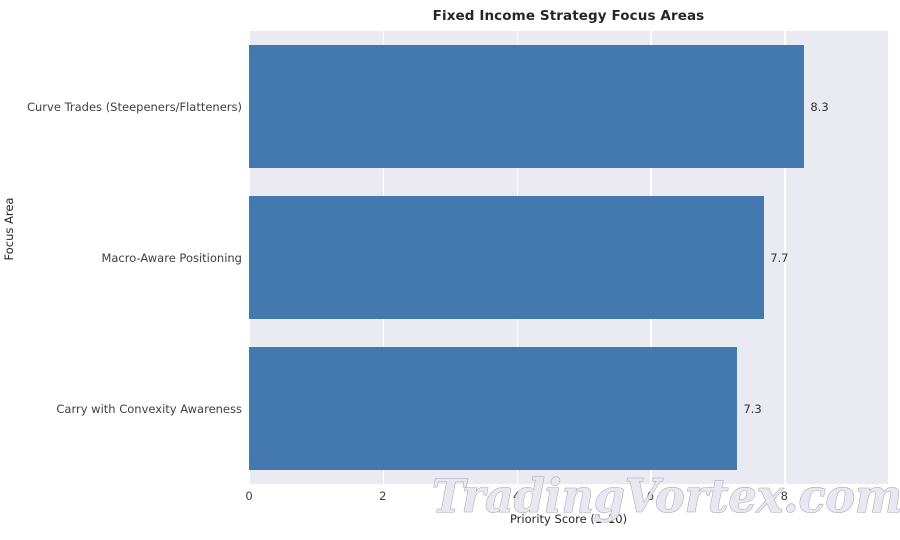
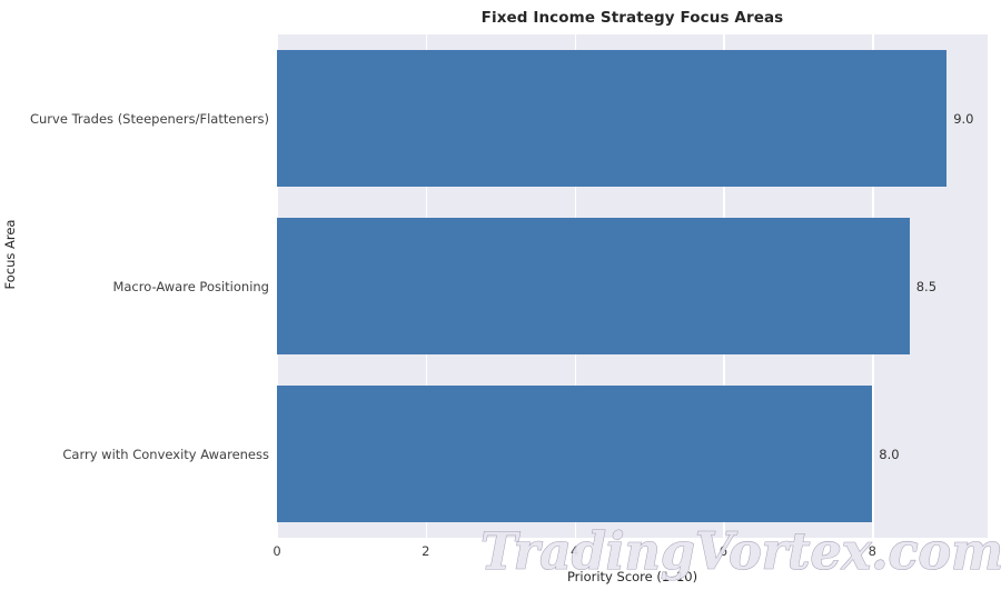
Curve Trades (Steepeners/Flatteners): 8.3 -> 9.0
Macro-Aware Positioning: 7.7 -> 8.5
Carry with Convexity Awareness: 7.3 -> 8.0
